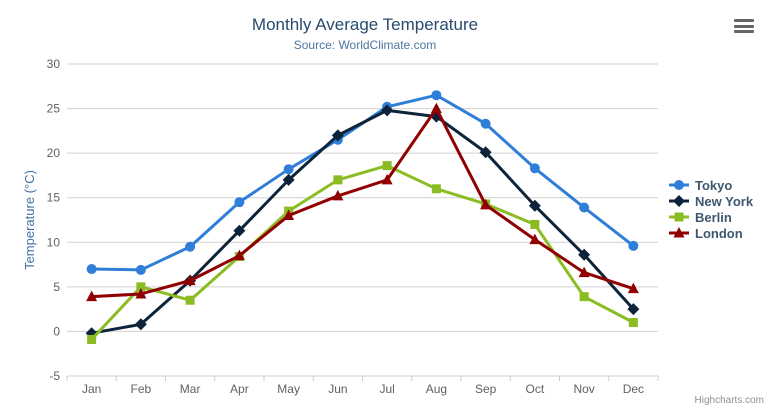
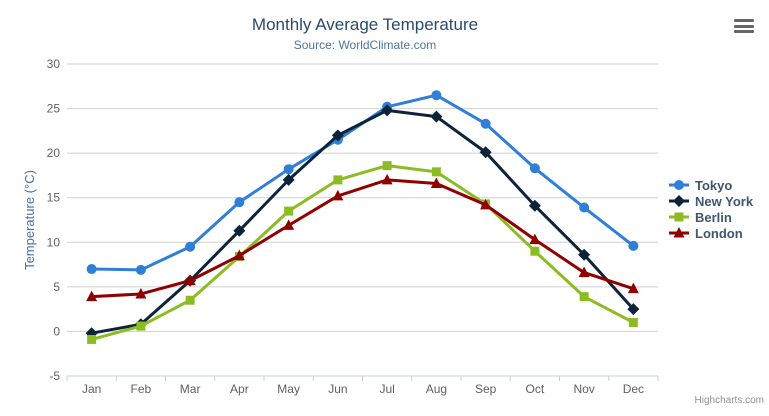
Berlin/Feb: 5 -> 1
London/May: 13 -> 12
Berlin/Aug: 16 -> 18
London/Aug: 25 -> 17
Berlin/Oct: 12 -> 9
